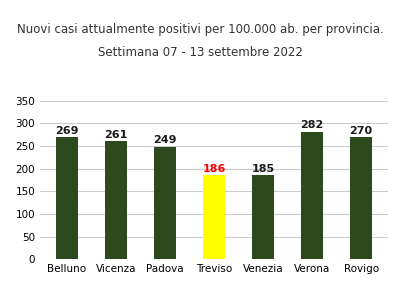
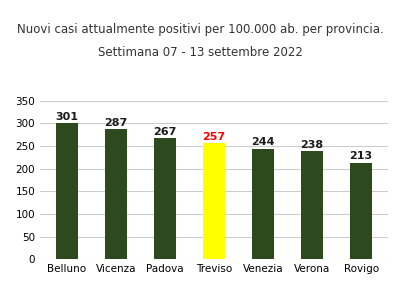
Belluno: 269 -> 301
Vicenza: 261 -> 287
Padova: 249 -> 267
Treviso: 186 -> 257
Venezia: 185 -> 244
Verona: 282 -> 238
Rovigo: 270 -> 213
